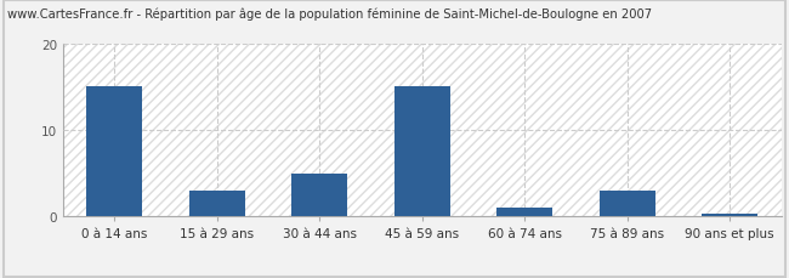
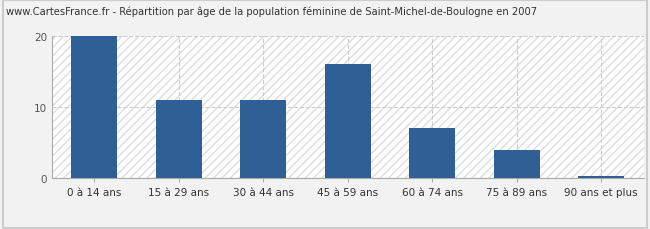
0 à 14 ans: 15.0 -> 20.0
15 à 29 ans: 3.0 -> 11.0
30 à 44 ans: 5.0 -> 11.0
45 à 59 ans: 15.0 -> 16.0
60 à 74 ans: 1.0 -> 7.0
75 à 89 ans: 3.0 -> 4.0
